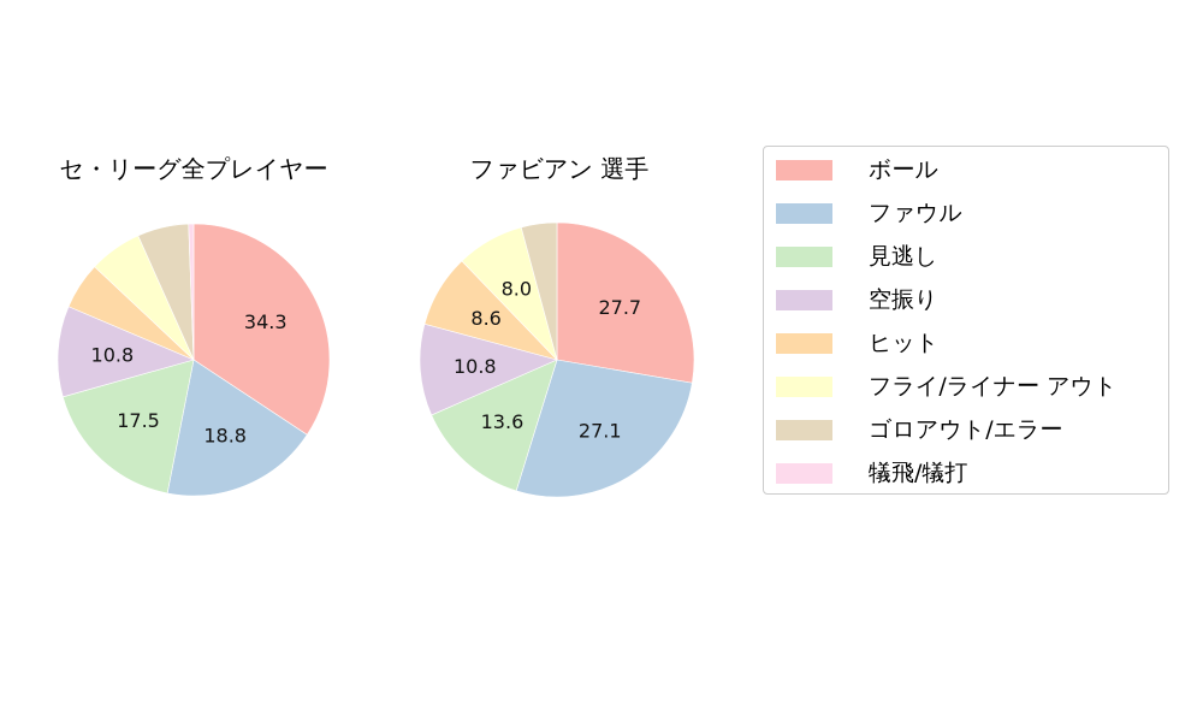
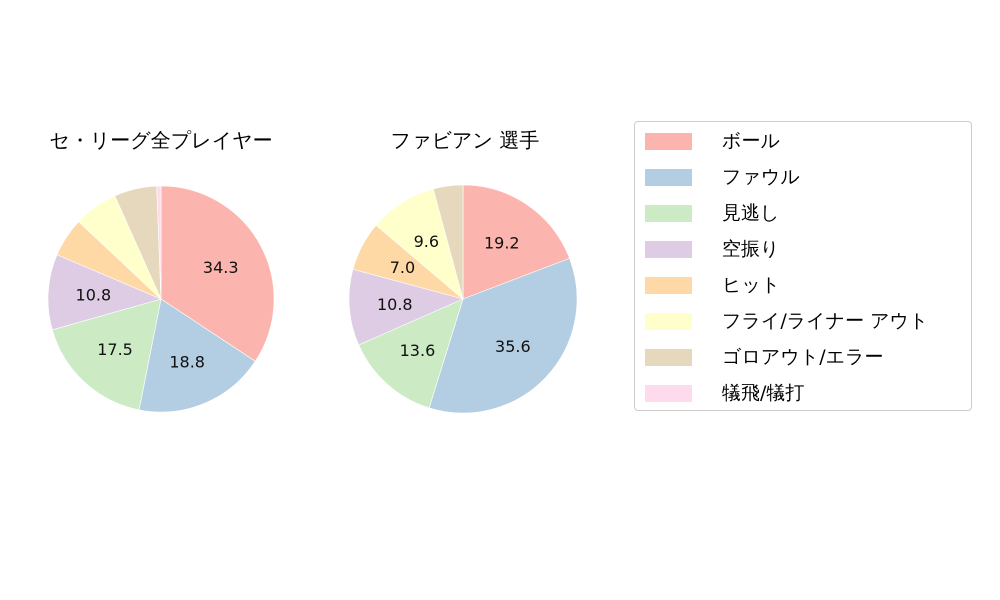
ファビアン 選手/ボール: 27.7 -> 19.2
ファビアン 選手/ファウル: 27.1 -> 35.6
ファビアン 選手/ヒット: 8.6 -> 7.0
ファビアン 選手/フライ/ライナー アウト: 8.0 -> 9.6
